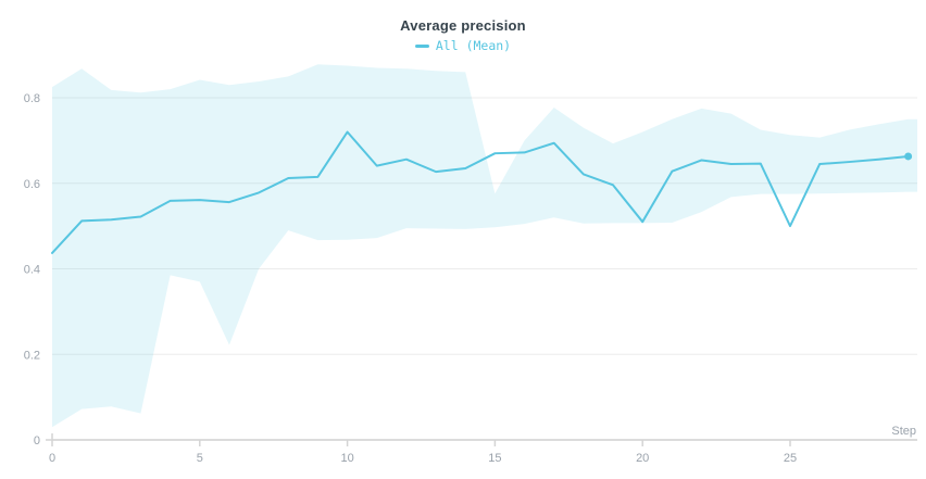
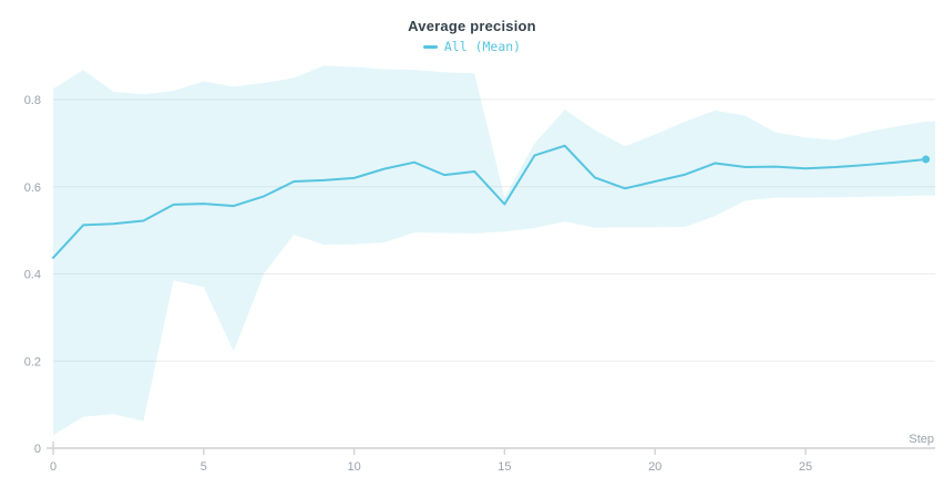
All (Mean)/10: 0.72 -> 0.62
All (Mean)/15: 0.67 -> 0.56
All (Mean)/20: 0.51 -> 0.61
All (Mean)/25: 0.50 -> 0.64
